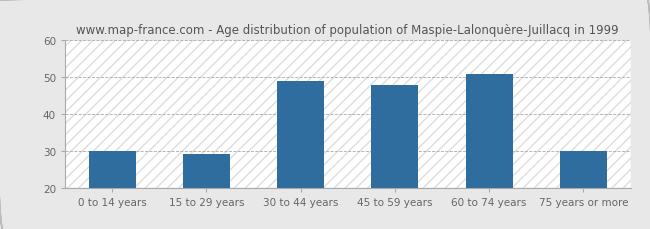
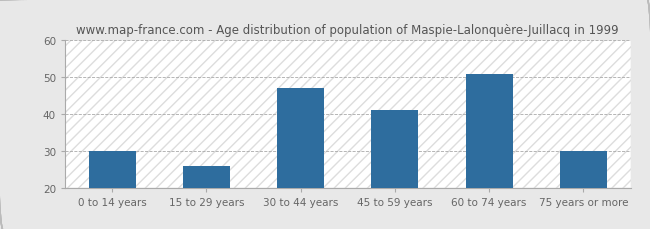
15 to 29 years: 29 -> 26
30 to 44 years: 49 -> 47
45 to 59 years: 48 -> 41
